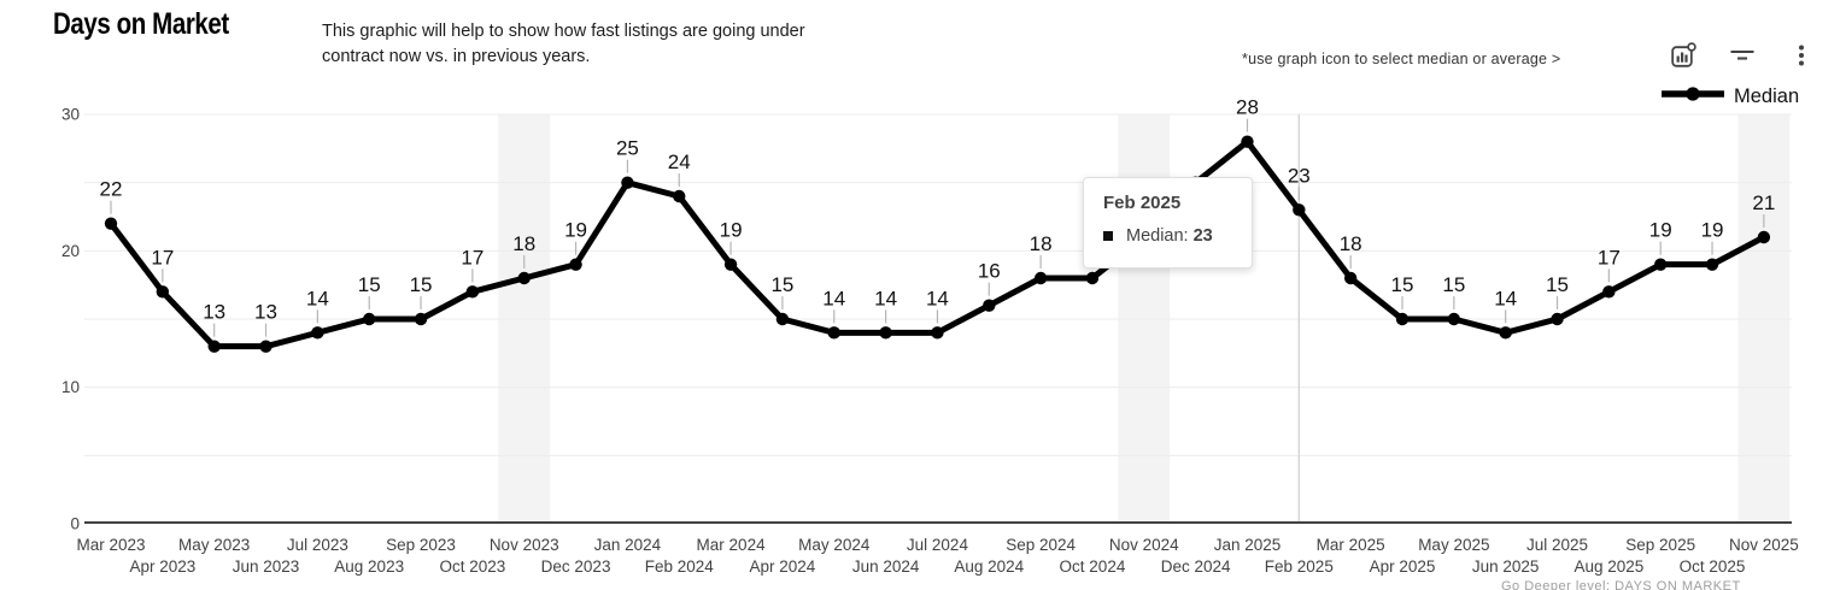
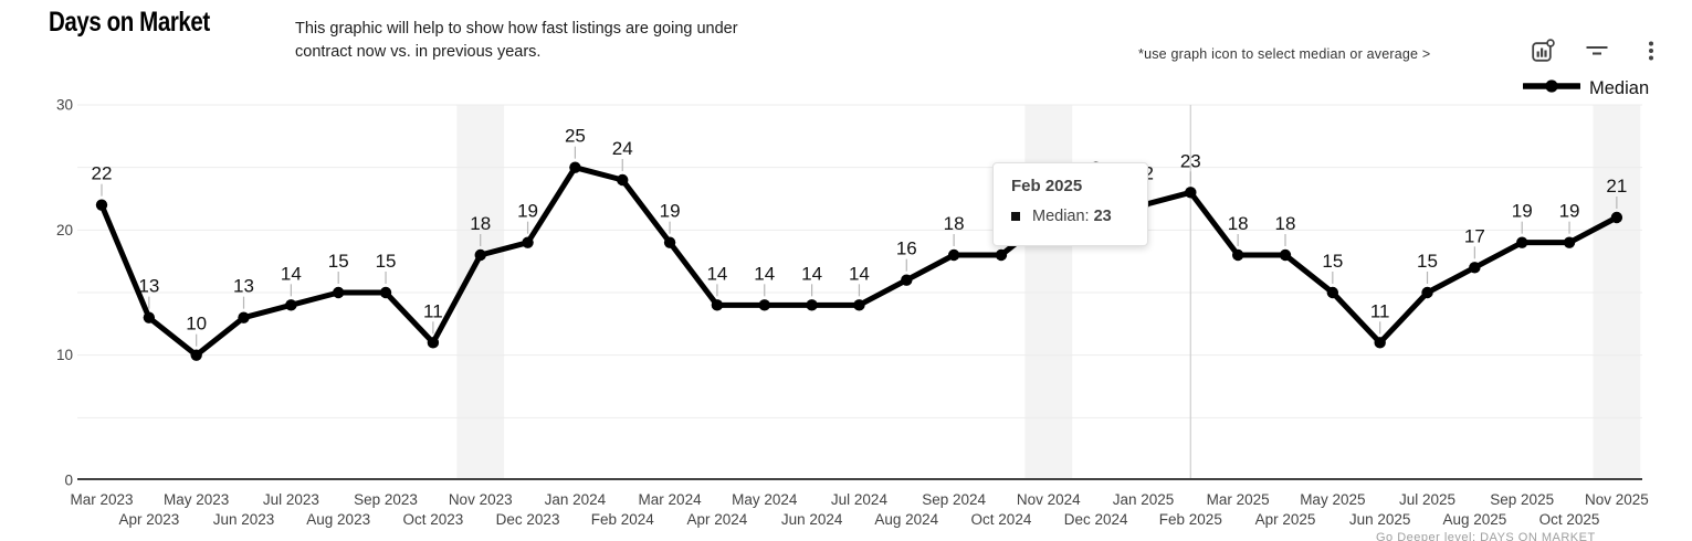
Apr 2023: 17 -> 13
May 2023: 13 -> 10
Oct 2023: 17 -> 11
Apr 2024: 15 -> 14
Jan 2025: 28 -> 22
Apr 2025: 15 -> 18
Jun 2025: 14 -> 11
